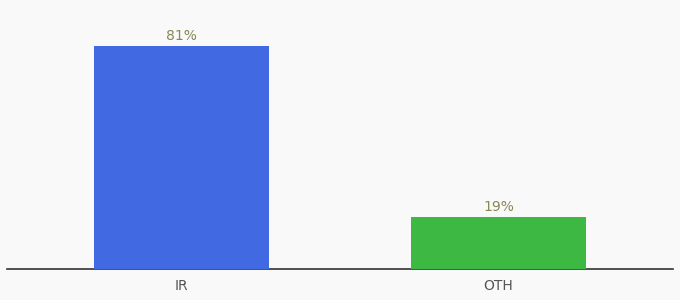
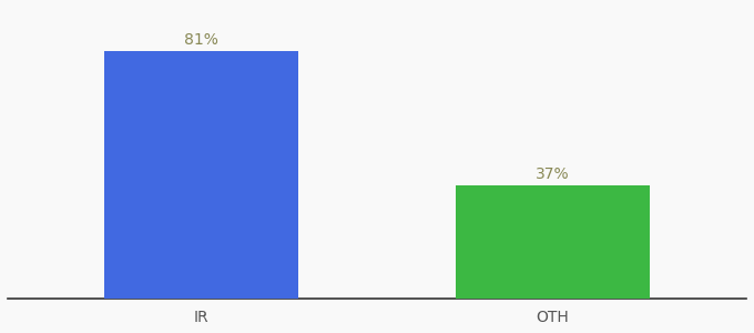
OTH: 19% -> 37%
